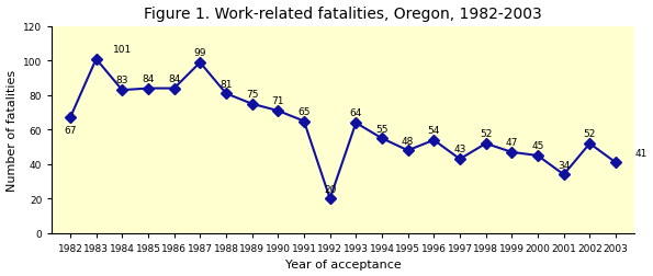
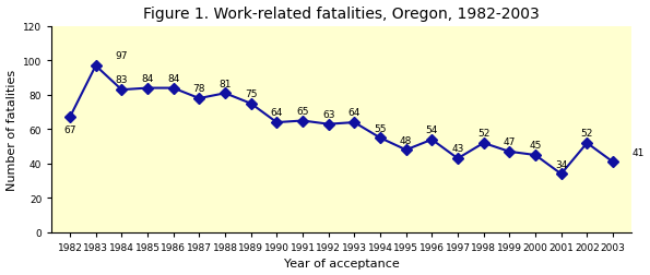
1983: 101 -> 97
1987: 99 -> 78
1990: 71 -> 64
1992: 20 -> 63
